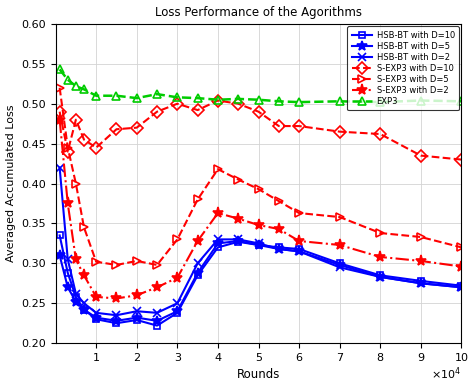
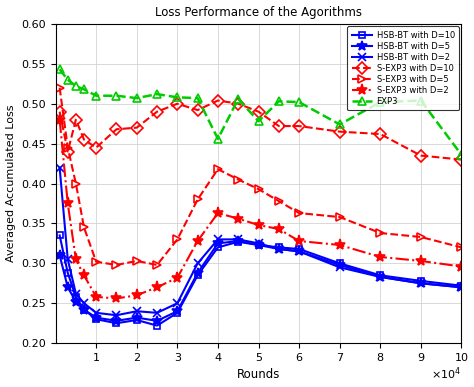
EXP3/4: 0.505 -> 0.456
EXP3/5: 0.505 -> 0.478
EXP3/7: 0.503 -> 0.474
EXP3/10: 0.503 -> 0.436
